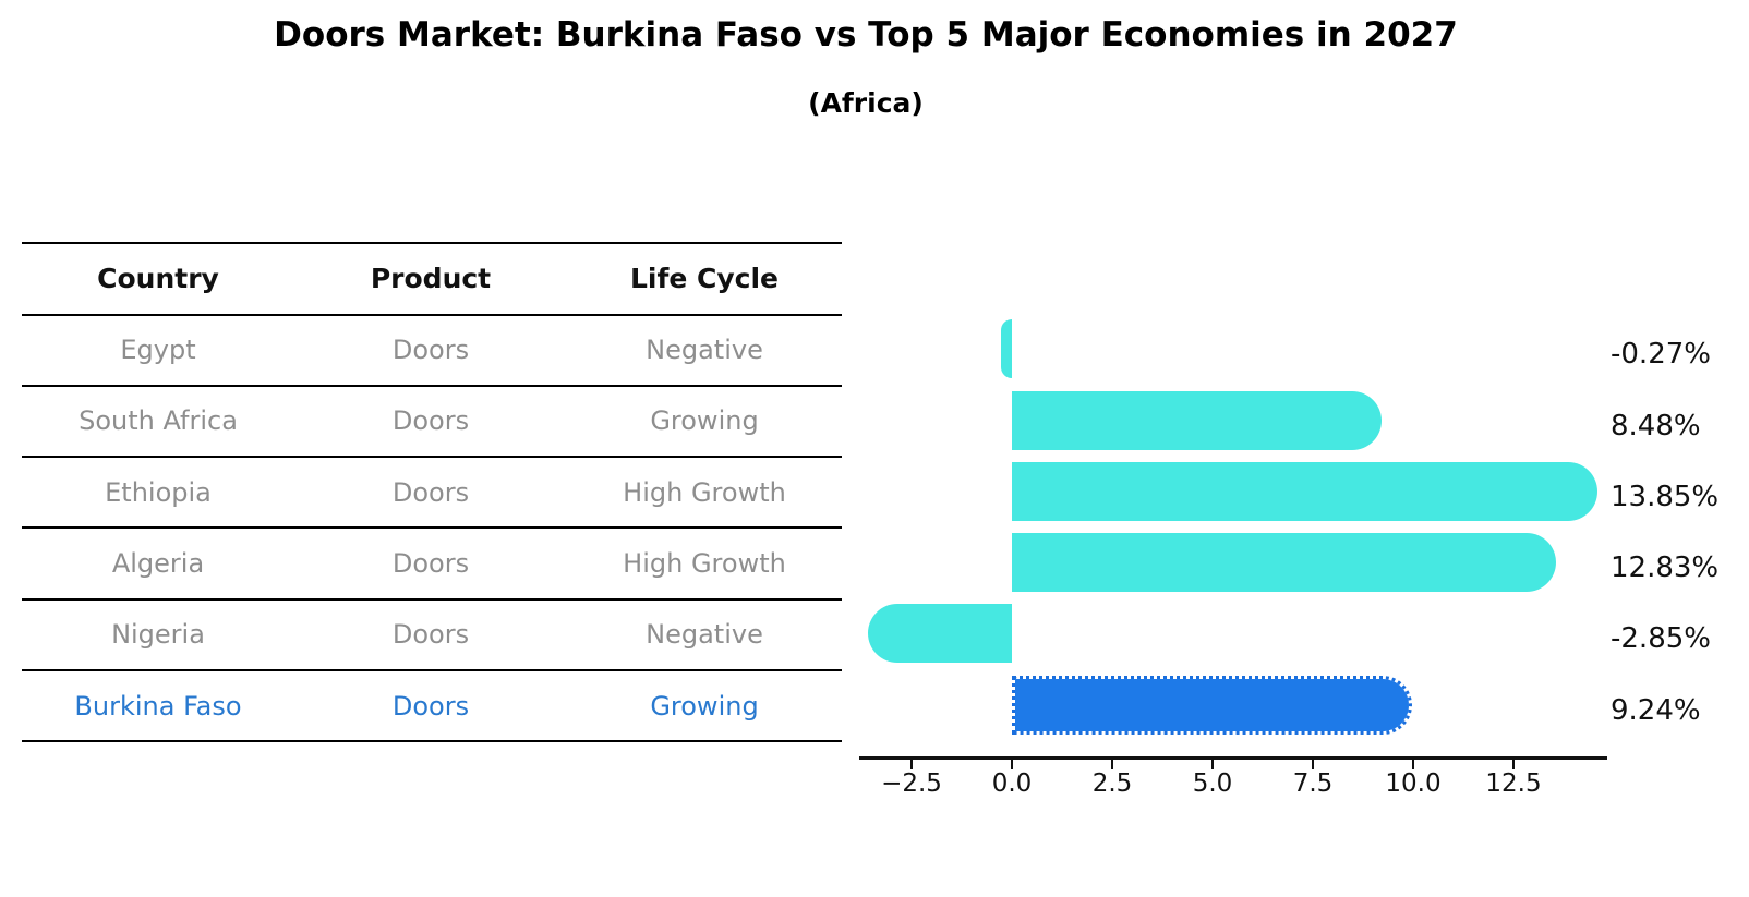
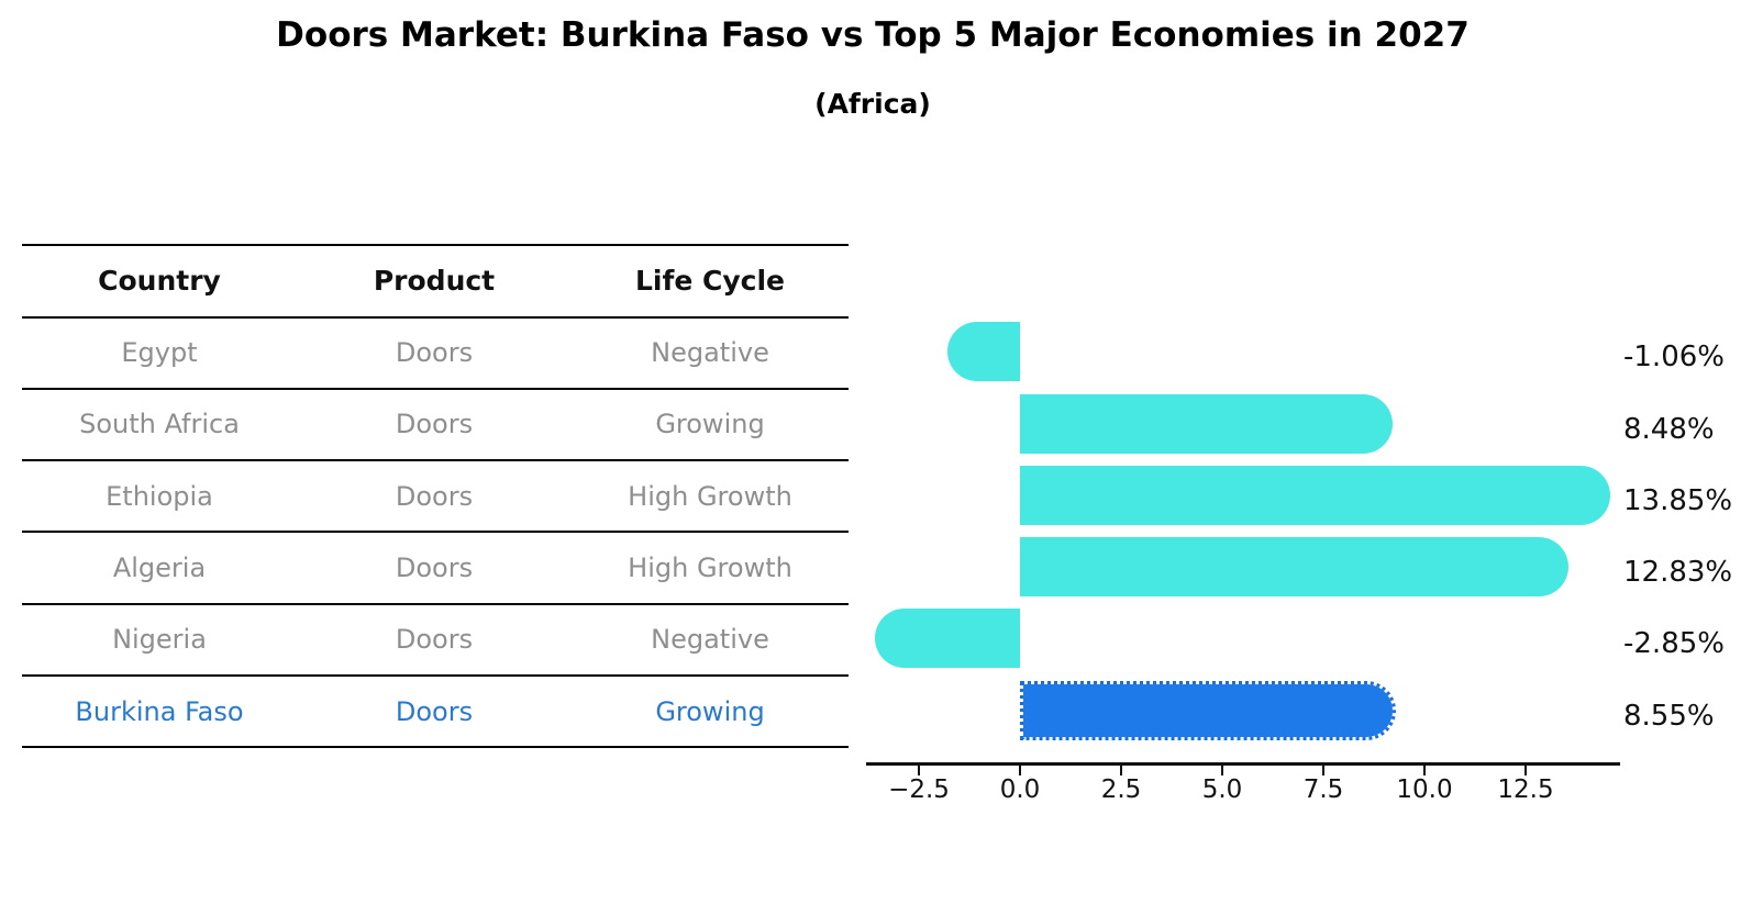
Egypt: -0.27% -> -1.06%
Burkina Faso: 9.24% -> 8.55%
